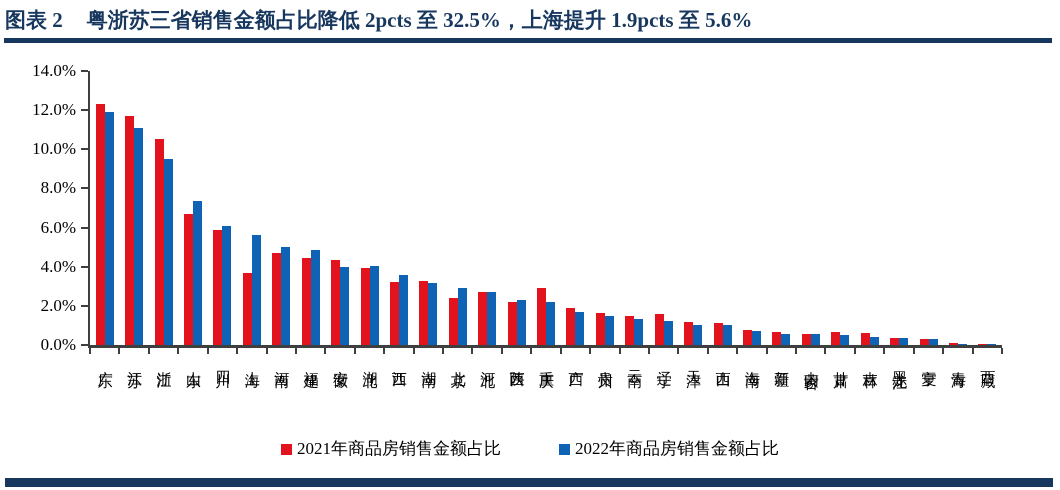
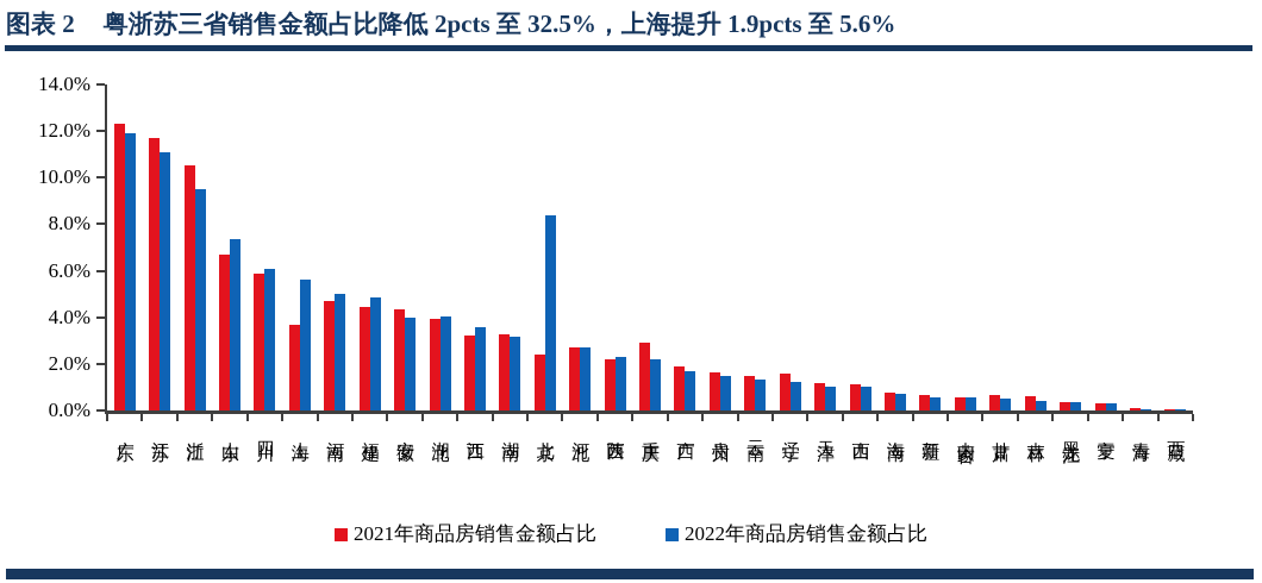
2022年商品房销售金额占比/北京: 2.9% -> 8.4%
